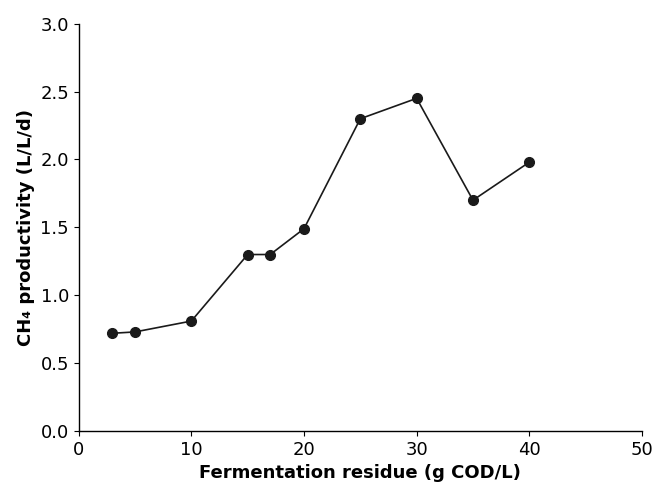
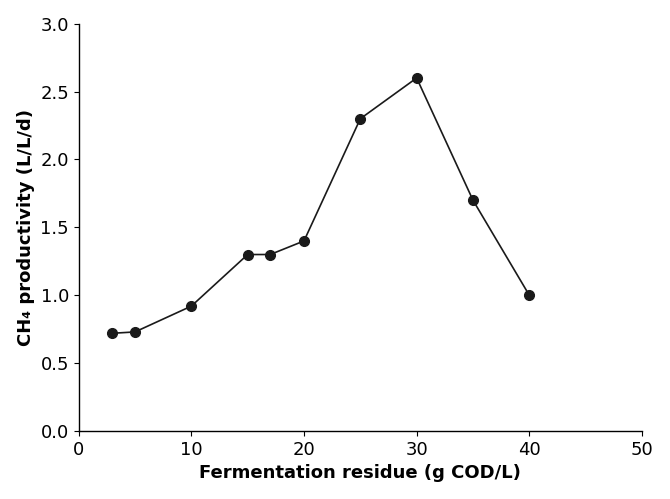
10: 0.81 -> 0.92
20: 1.49 -> 1.40
30: 2.45 -> 2.60
40: 1.98 -> 1.00
